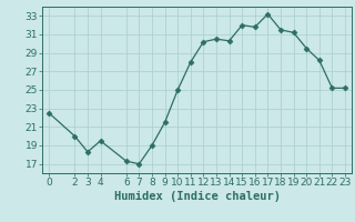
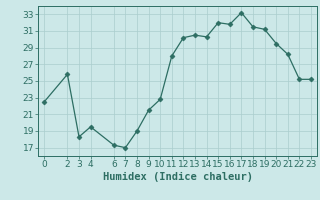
2: 20.0 -> 25.8
10: 25.0 -> 22.8
